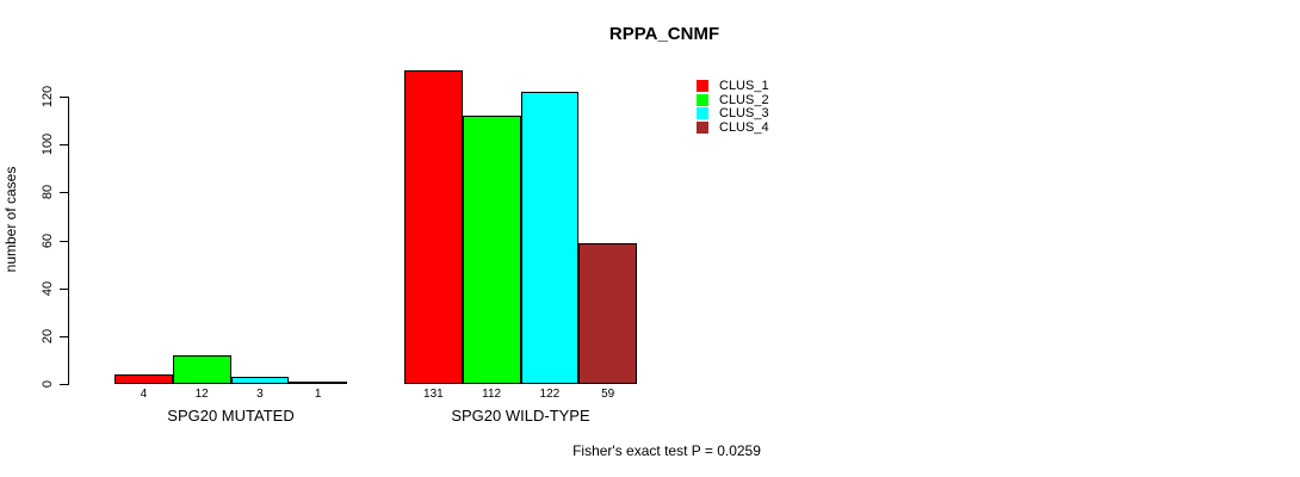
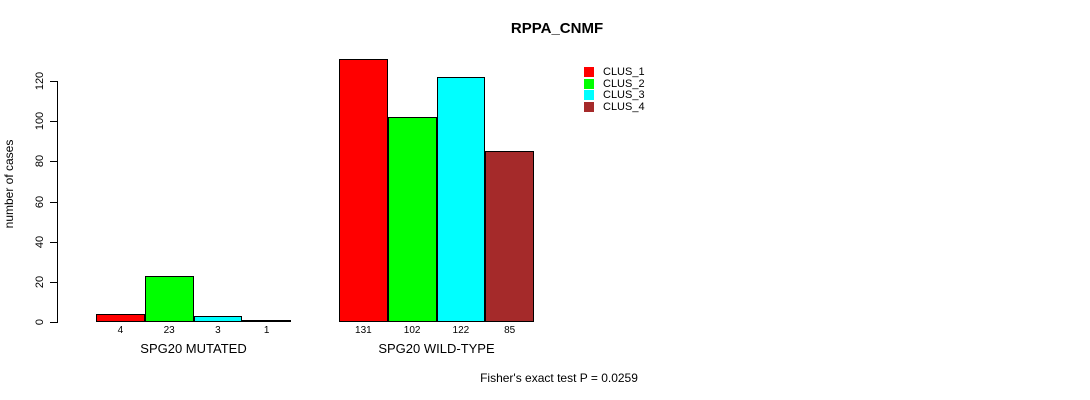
CLUS_2/SPG20 MUTATED: 12 -> 23
CLUS_2/SPG20 WILD-TYPE: 112 -> 102
CLUS_4/SPG20 WILD-TYPE: 59 -> 85
